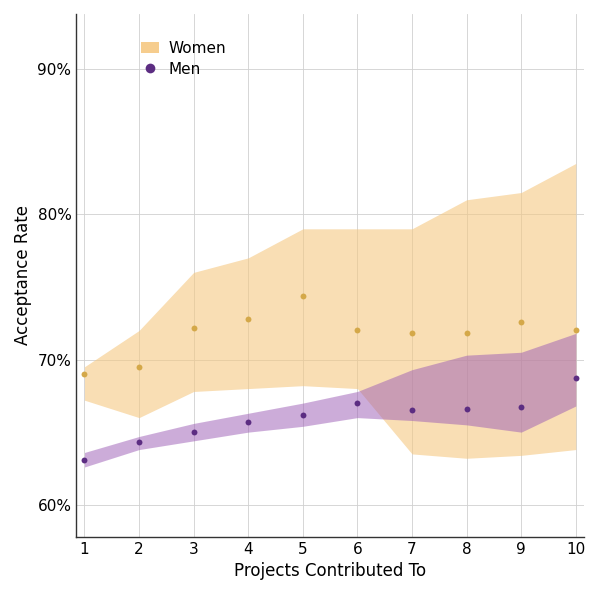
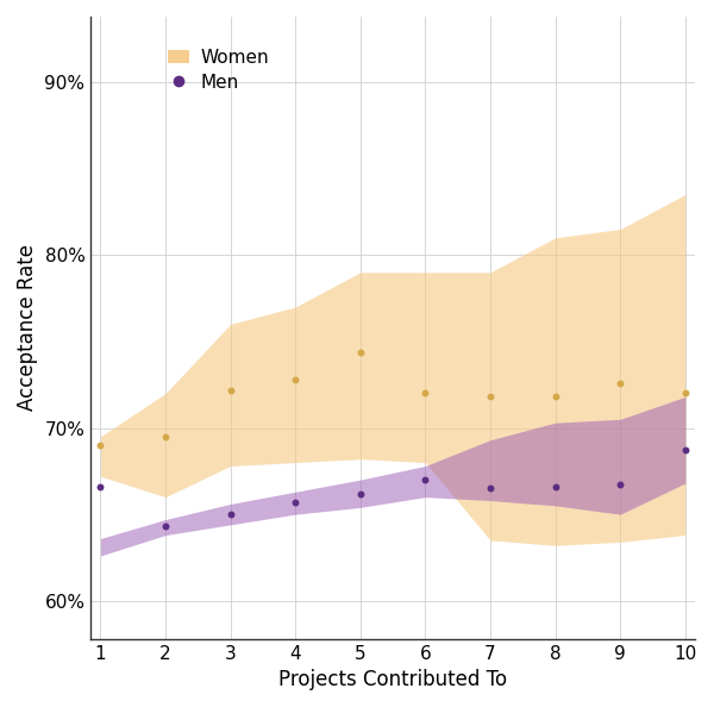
Men/1: 63.1% -> 66.6%
